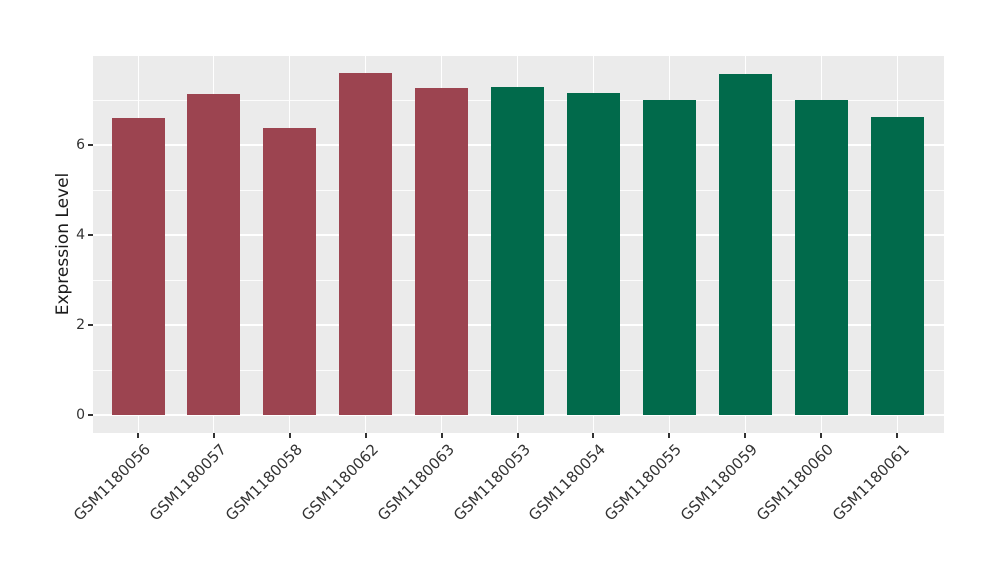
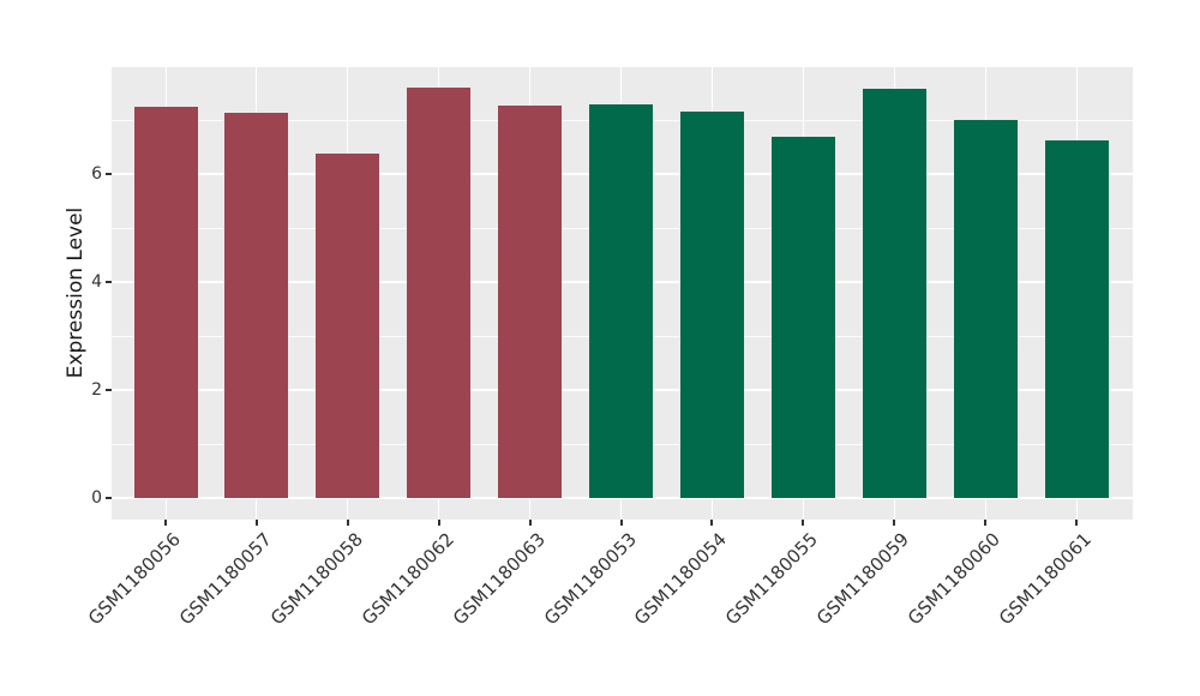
GSM1180056: 6.6 -> 7.2
GSM1180055: 7.0 -> 6.7
